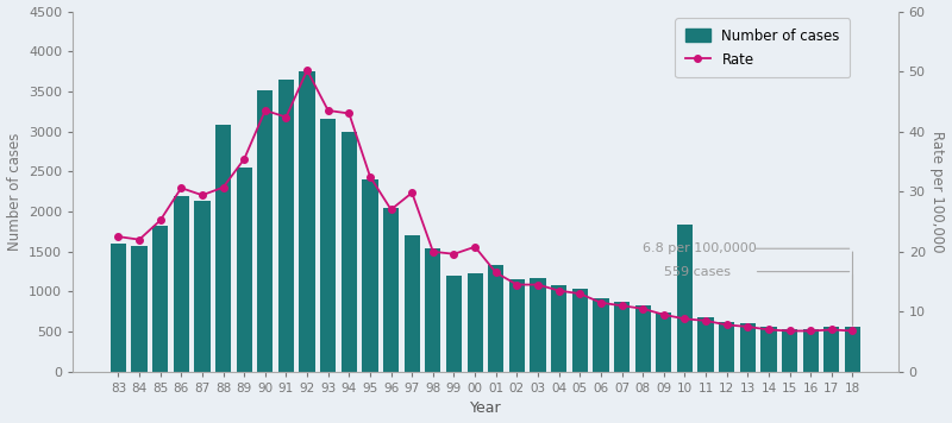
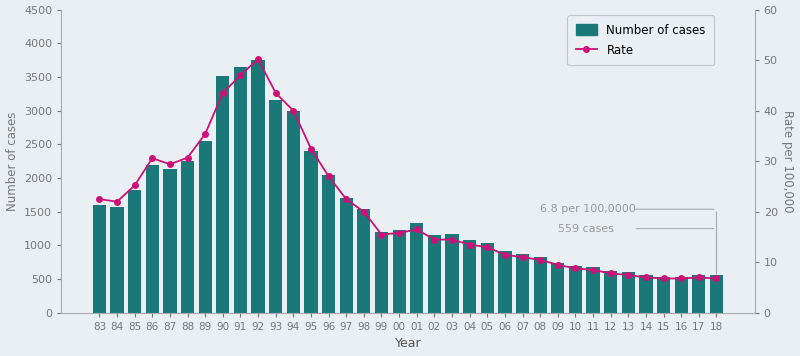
Number of cases/88: 3080 -> 2250
Rate/91: 42.4 -> 47.0
Rate/94: 43.0 -> 40.0
Rate/97: 29.8 -> 22.5
Rate/99: 19.6 -> 15.5
Rate/00: 20.8 -> 15.8
Number of cases/10: 1840 -> 700
